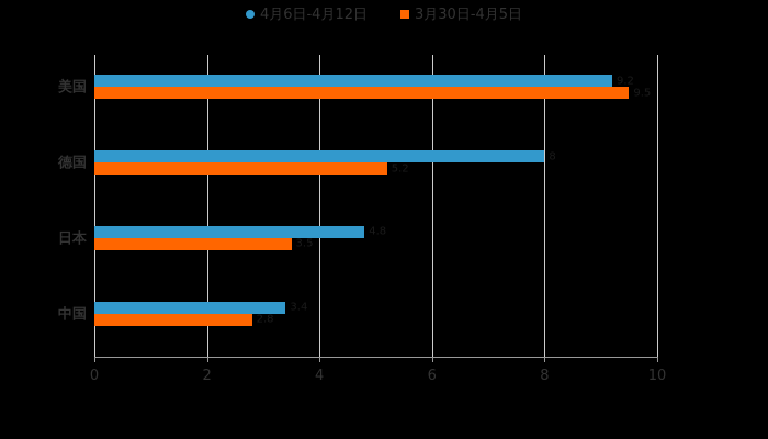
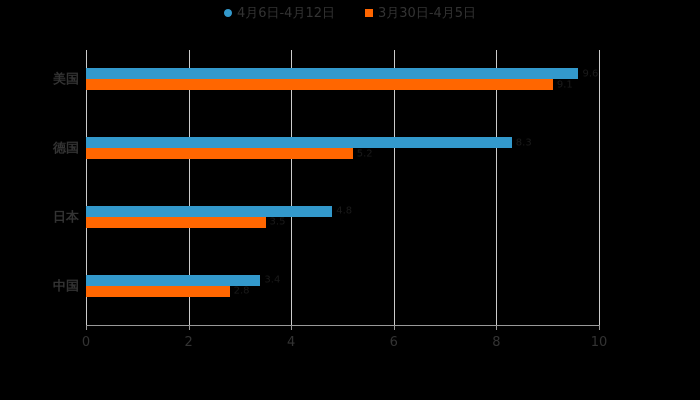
4月6日-4月12日/美国: 9.2 -> 9.6
3月30日-4月5日/美国: 9.5 -> 9.1
4月6日-4月12日/德国: 8 -> 8.3
